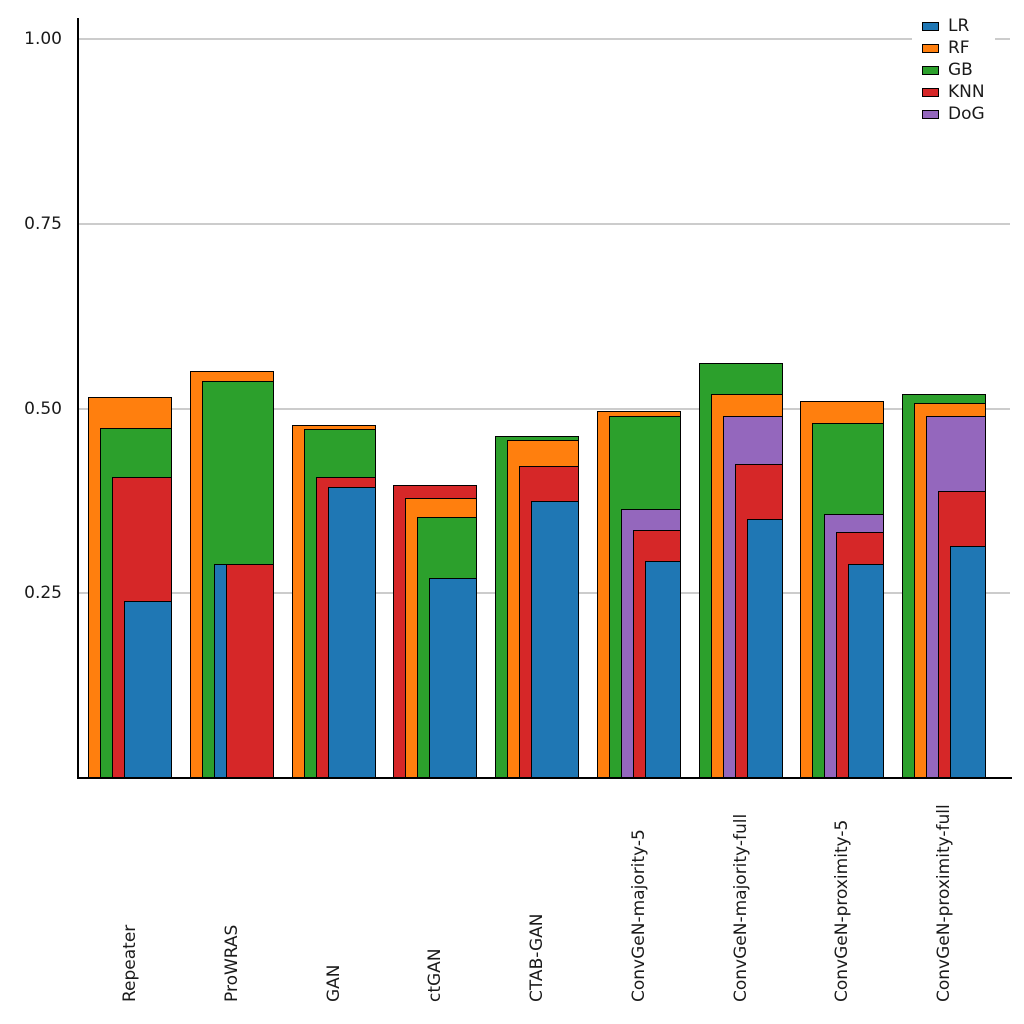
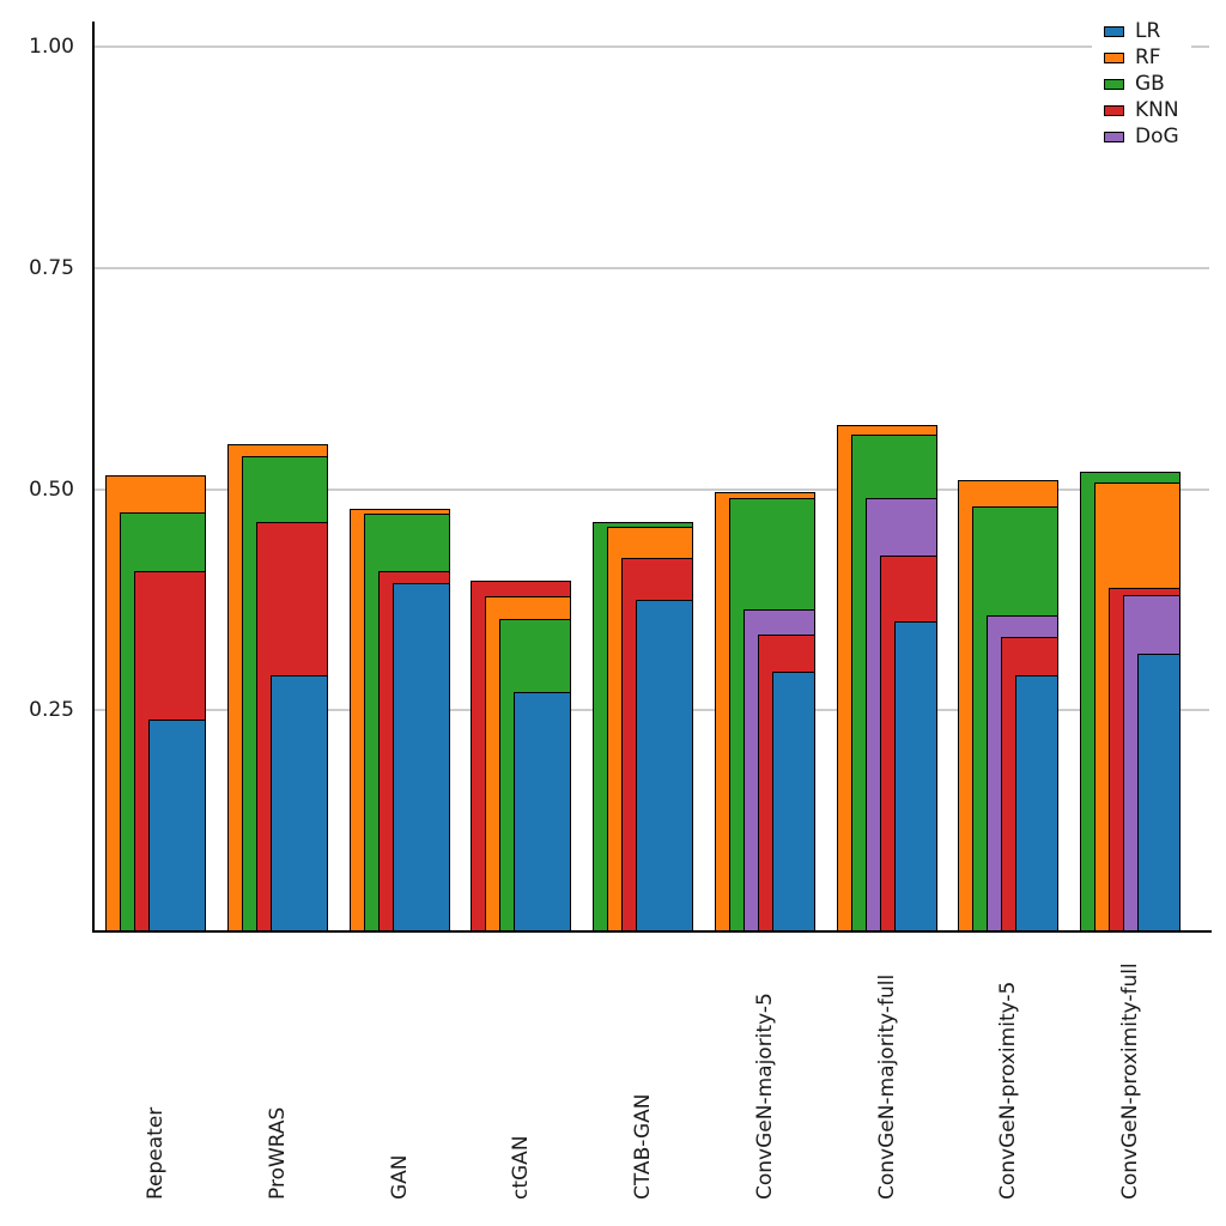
KNN/ProWRAS: 0.29 -> 0.46
RF/ConvGeN-majority-full: 0.52 -> 0.57
DoG/ConvGeN-proximity-full: 0.49 -> 0.38
